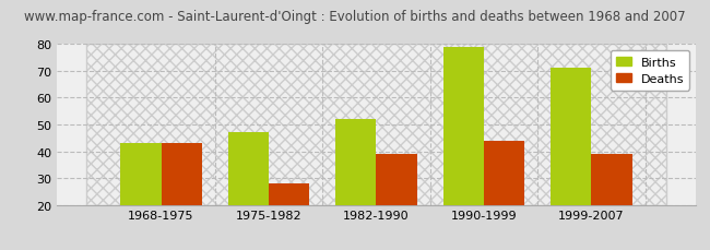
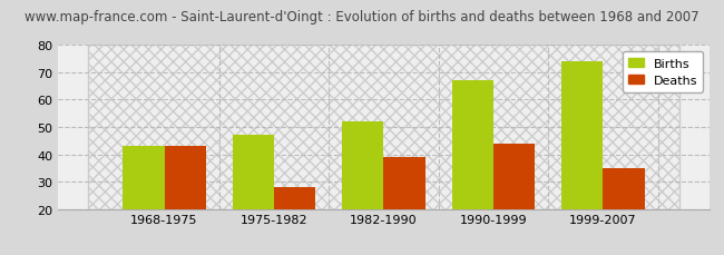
Births/1990-1999: 79 -> 67
Births/1999-2007: 71 -> 74
Deaths/1999-2007: 39 -> 35
